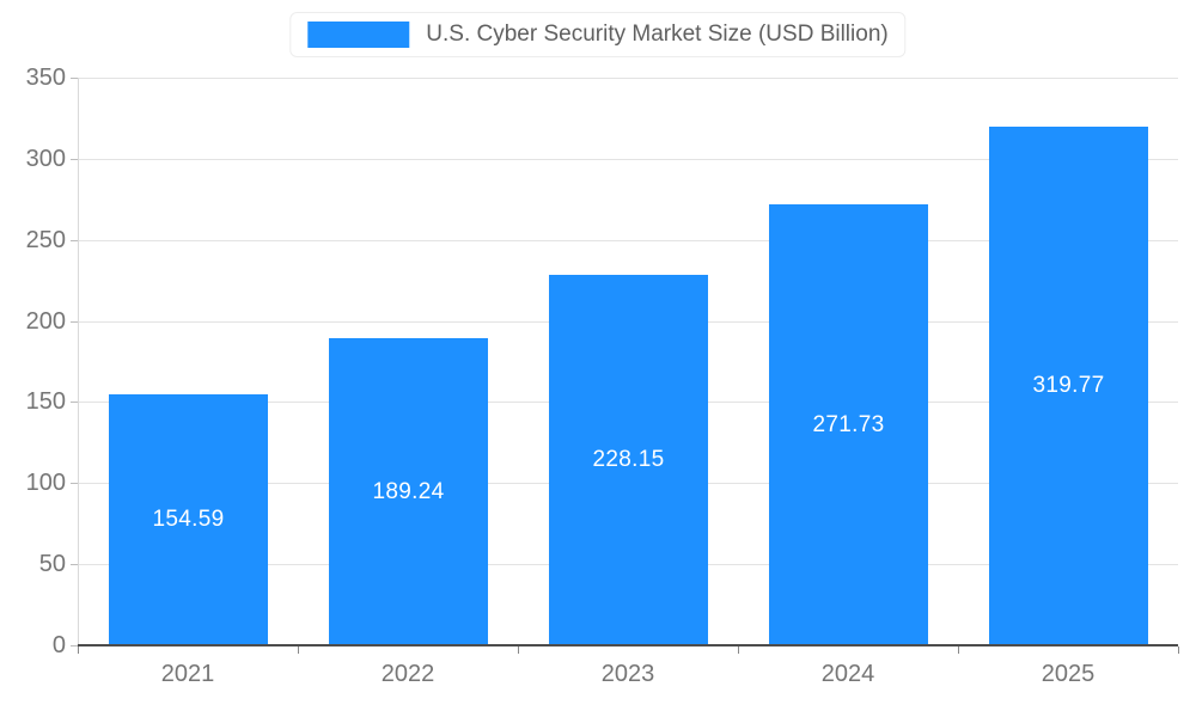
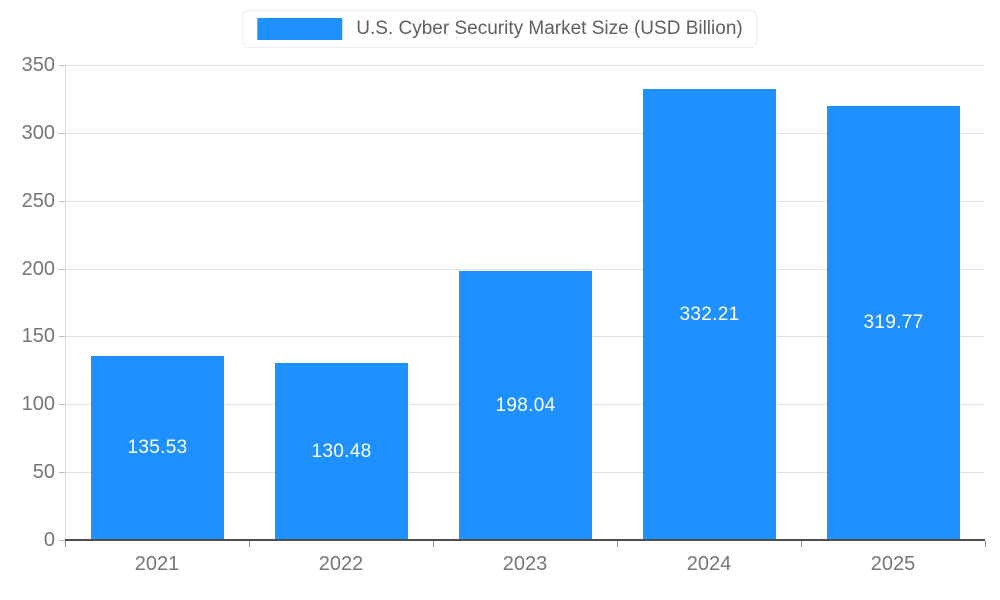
2021: 154.59 -> 135.53
2022: 189.24 -> 130.48
2023: 228.15 -> 198.04
2024: 271.73 -> 332.21
